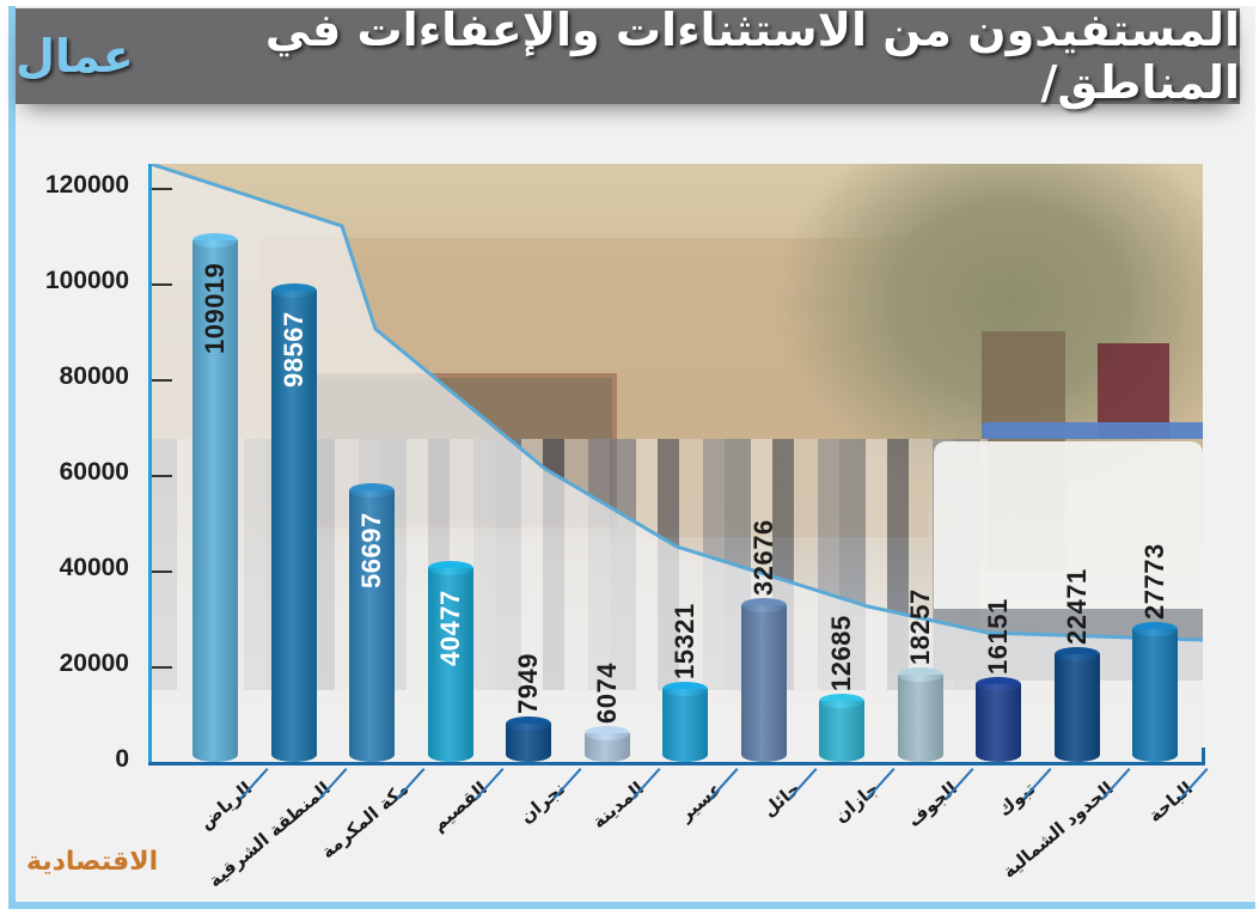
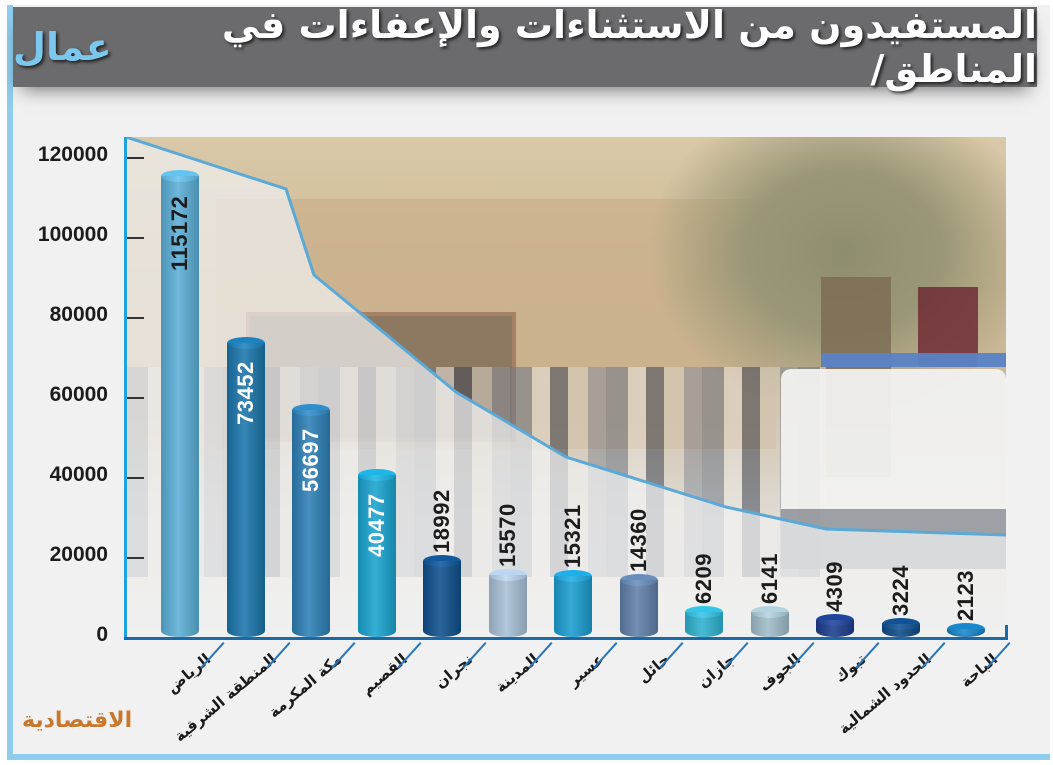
الرياض: 109019 -> 115172
المنطقة الشرقية: 98567 -> 73452
نجران: 7949 -> 18992
المدينة: 6074 -> 15570
حائل: 32676 -> 14360
جازان: 12685 -> 6209
الجوف: 18257 -> 6141
تبوك: 16151 -> 4309
الحدود الشمالية: 22471 -> 3224
الباحة: 27773 -> 2123
